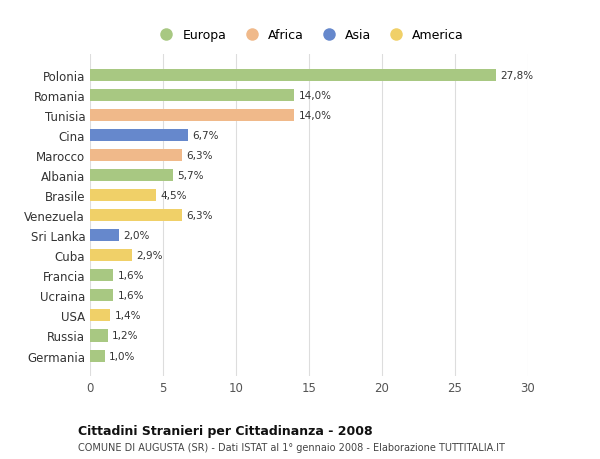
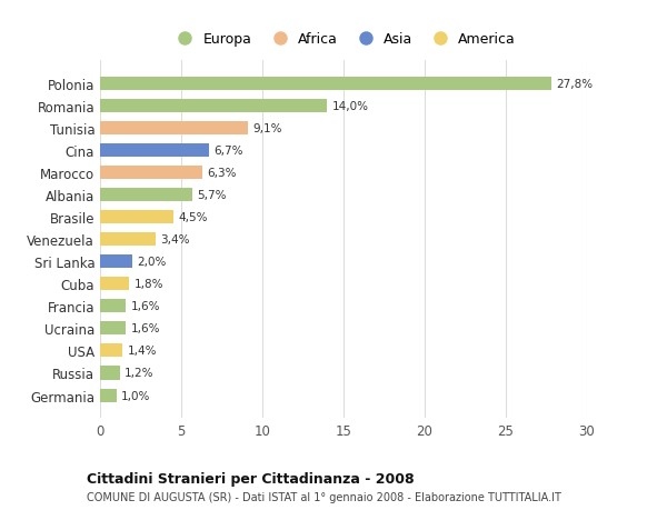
Tunisia: 14,0% -> 9,1%
Venezuela: 6,3% -> 3,4%
Cuba: 2,9% -> 1,8%
